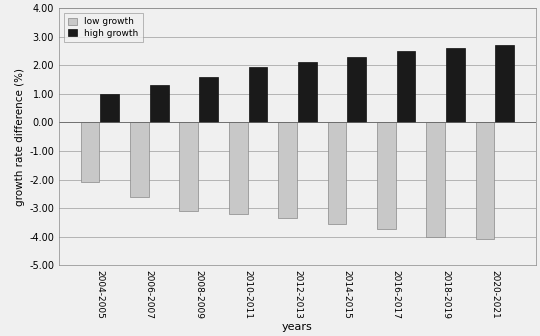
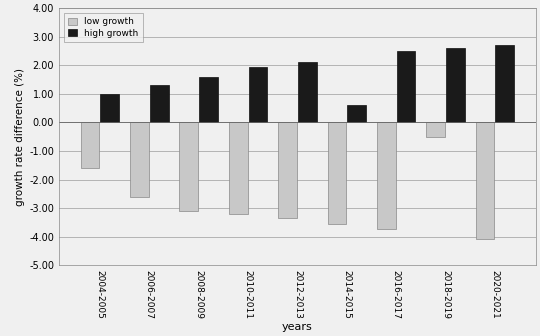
low growth/2004-2005: -2.10 -> -1.60
high growth/2014-2015: 2.30 -> 0.60
low growth/2018-2019: -4.00 -> -0.50
